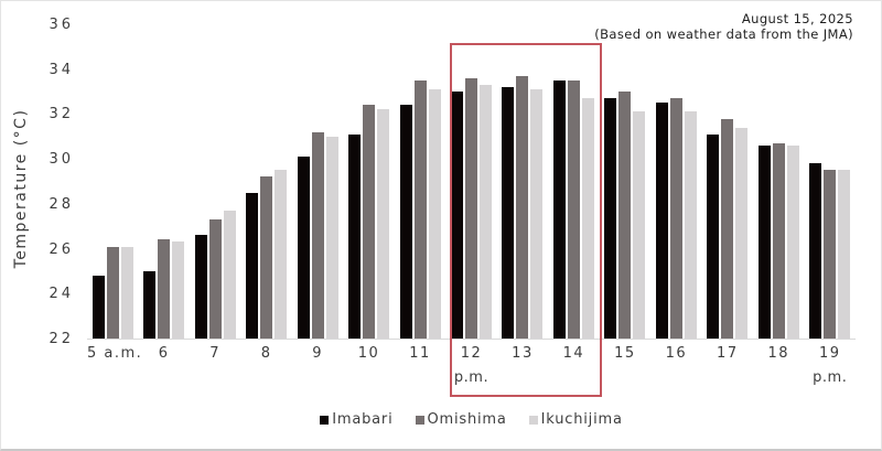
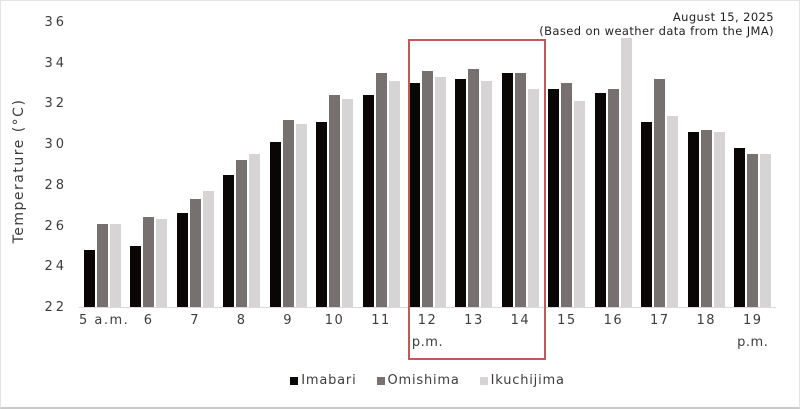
Ikuchijima/16: 32.1 -> 35.2
Omishima/17: 31.8 -> 33.2
